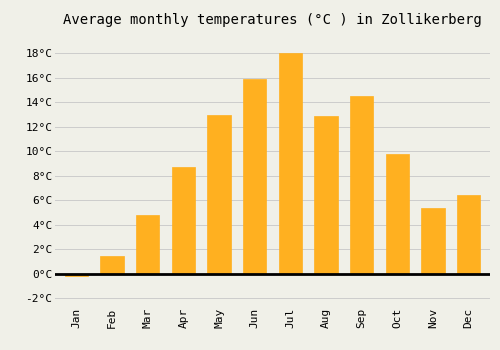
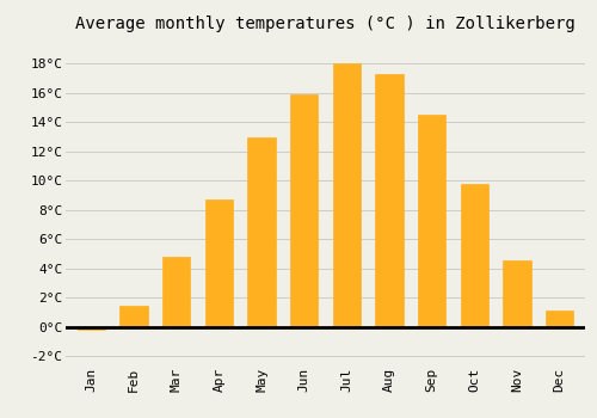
Aug: 12.9°C -> 17.3°C
Nov: 5.4°C -> 4.6°C
Dec: 6.4°C -> 1.1°C
